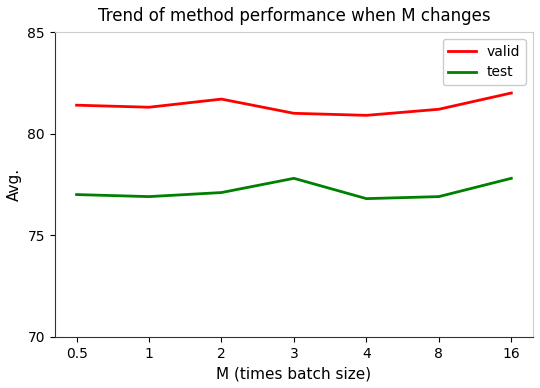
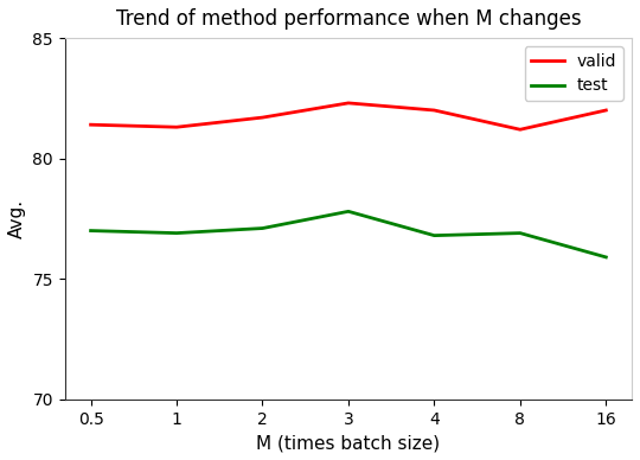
valid/3: 81.0 -> 82.3
valid/4: 80.9 -> 82.0
test/16: 77.8 -> 75.9
